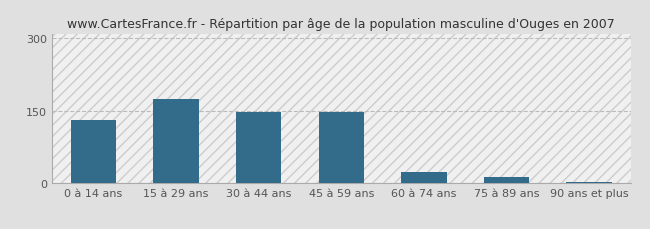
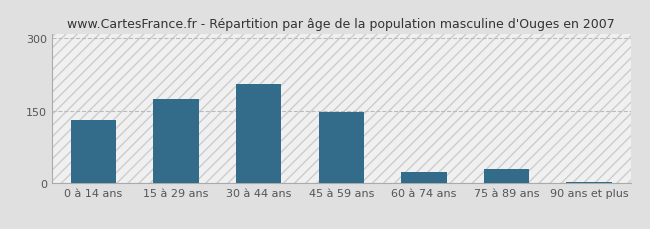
30 à 44 ans: 148 -> 205
75 à 89 ans: 12 -> 30
